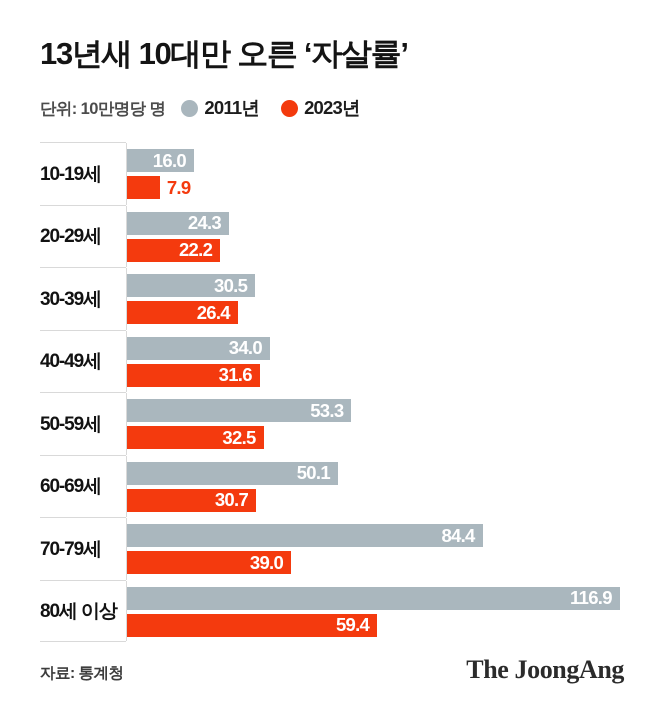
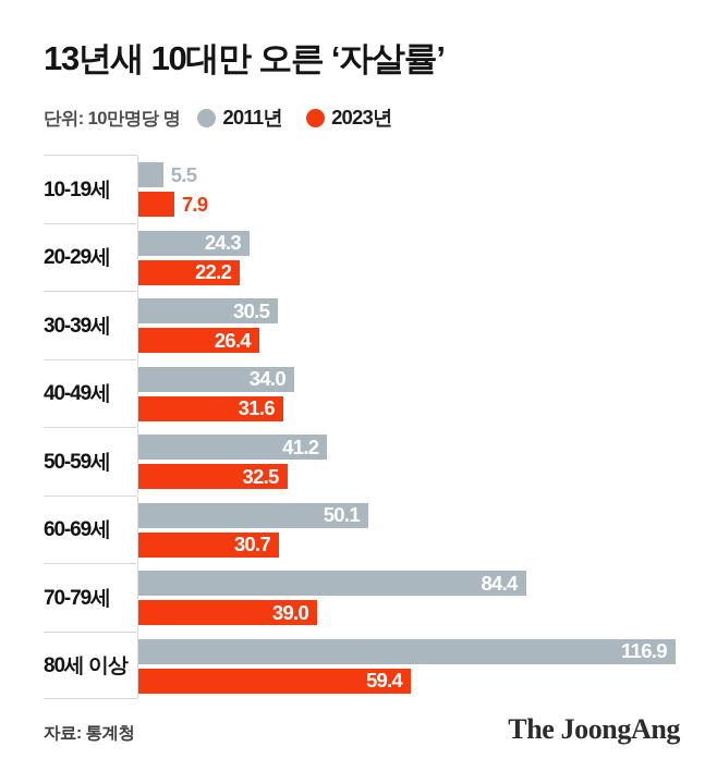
2011년/10-19세: 16.0 -> 5.5
2011년/50-59세: 53.3 -> 41.2
